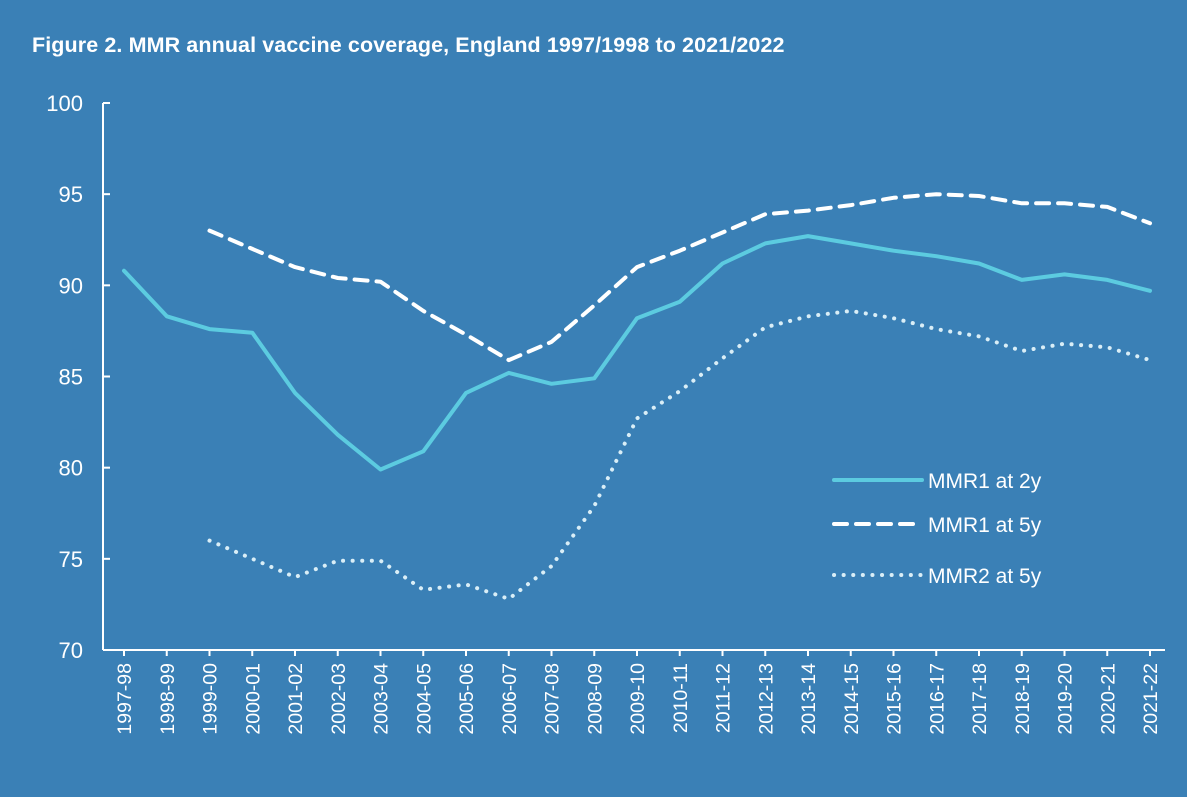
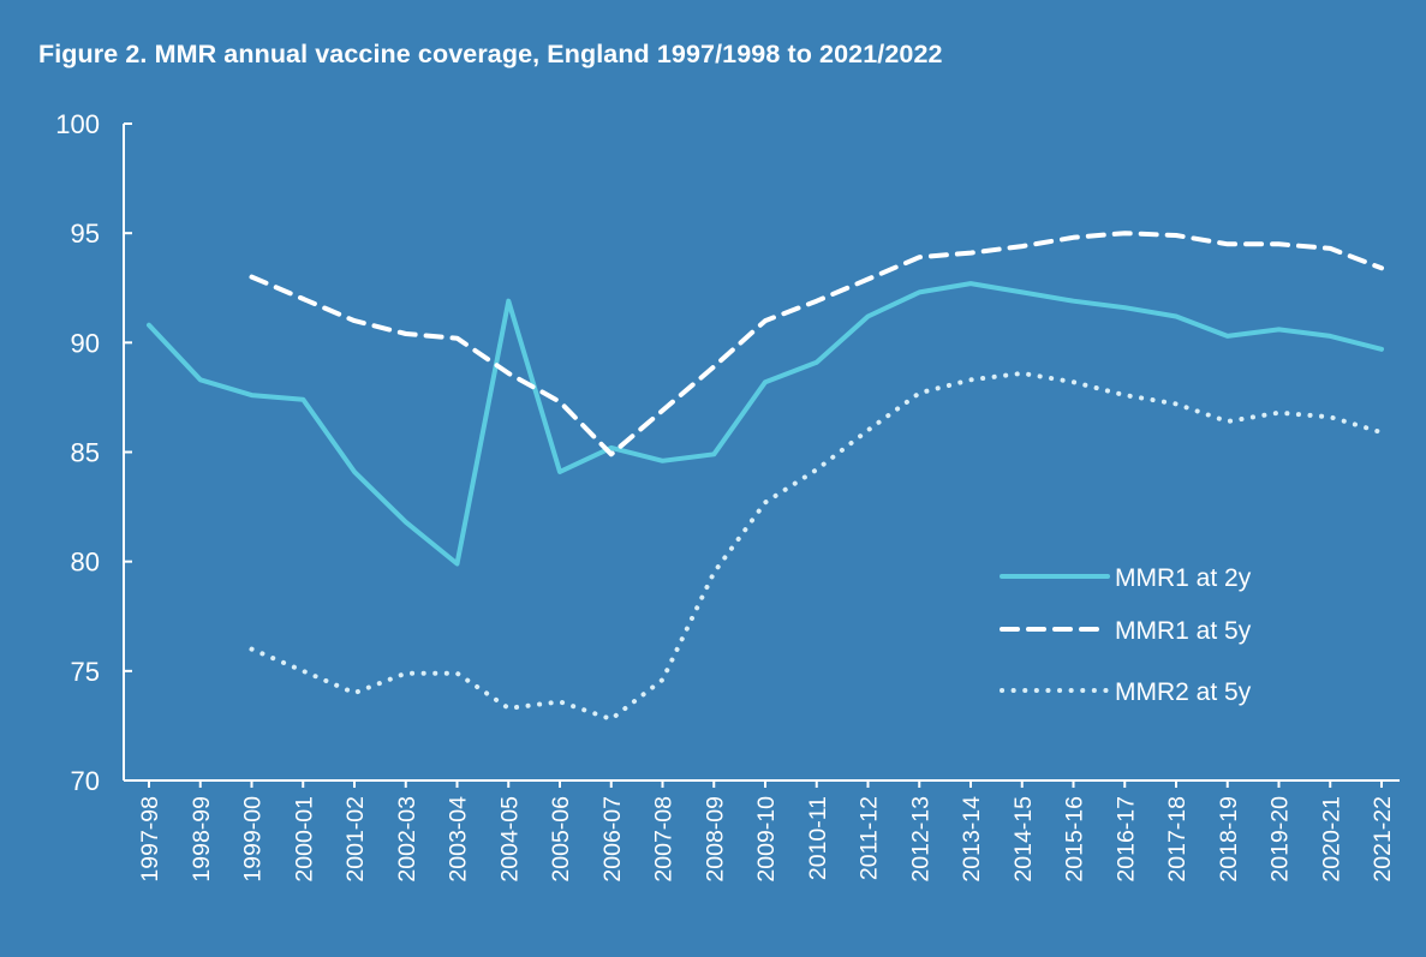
MMR1 at 2y/2004-05: 80.9 -> 91.9
MMR1 at 5y/2006-07: 85.9 -> 84.9
MMR2 at 5y/2008-09: 77.9 -> 79.5
